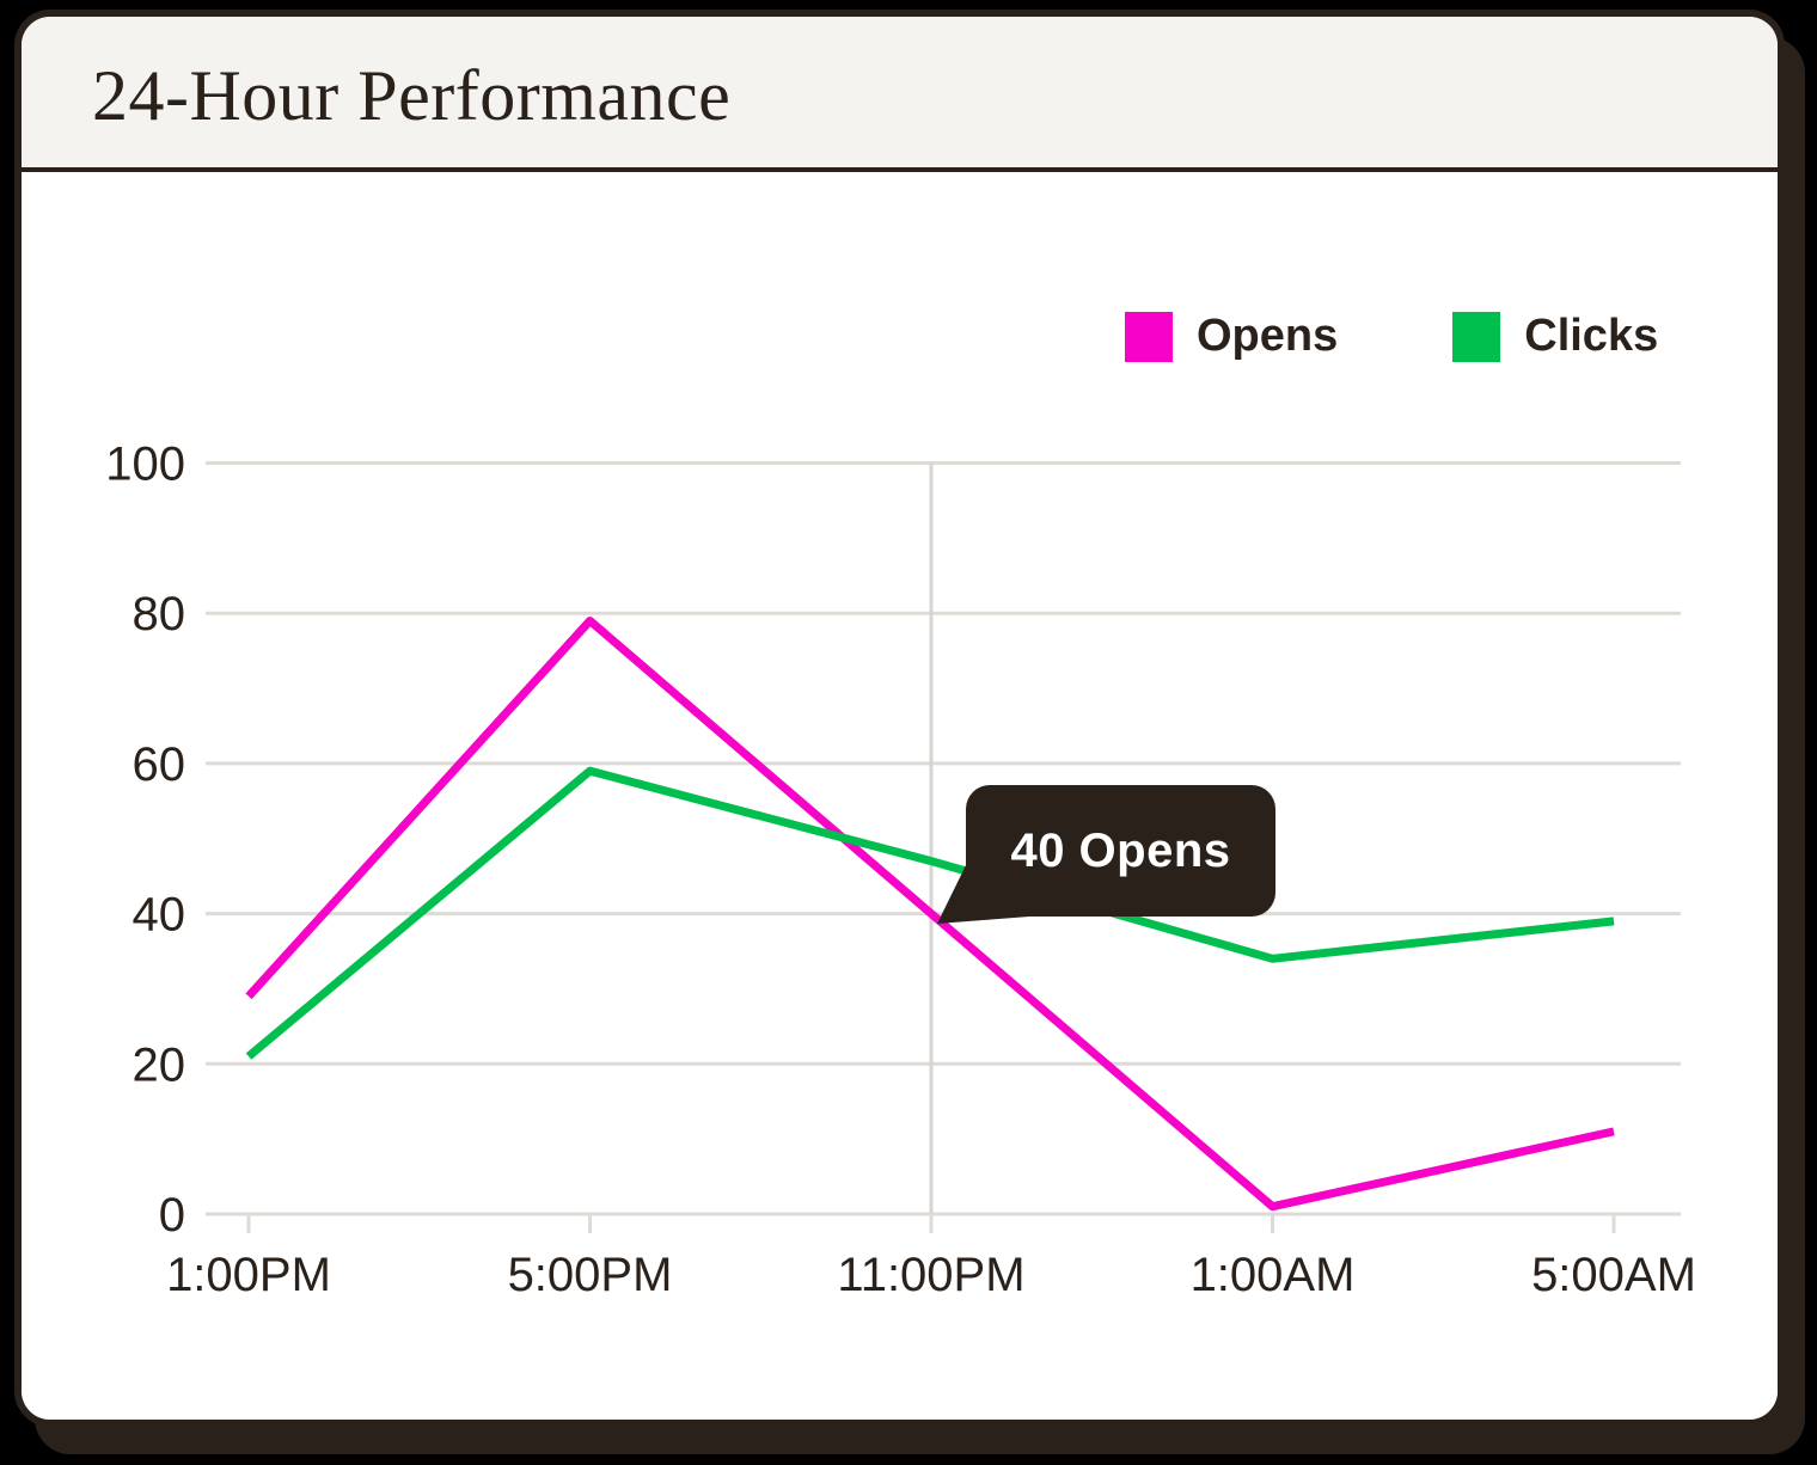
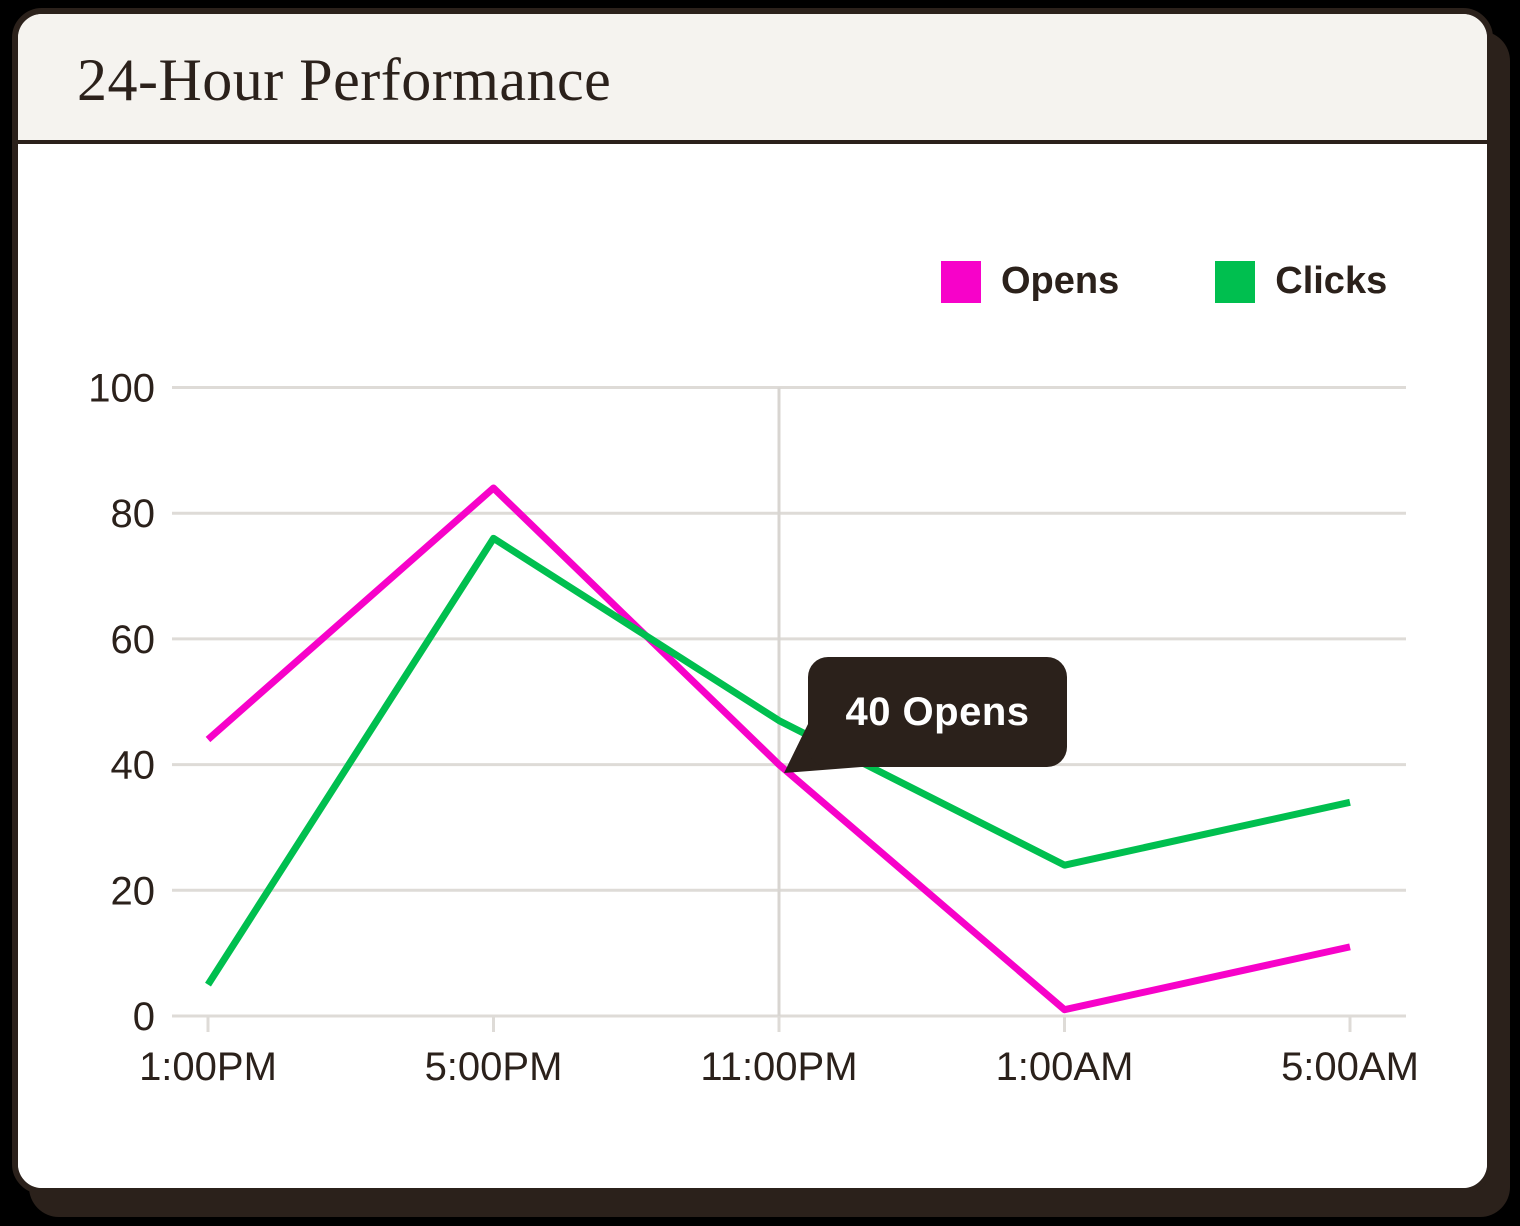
Opens/1:00PM: 29 -> 44
Clicks/1:00PM: 21 -> 5
Opens/5:00PM: 79 -> 84
Clicks/5:00PM: 59 -> 76
Clicks/1:00AM: 34 -> 24
Clicks/5:00AM: 39 -> 34
